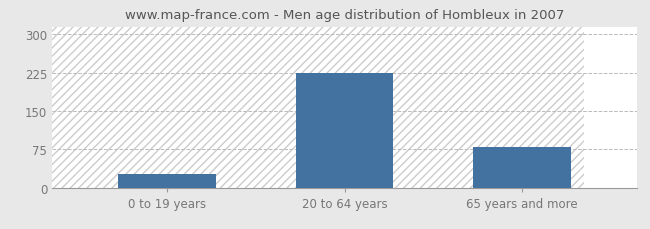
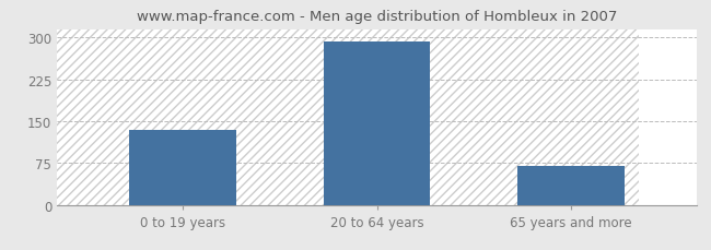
0 to 19 years: 26 -> 135
20 to 64 years: 224 -> 293
65 years and more: 80 -> 70
